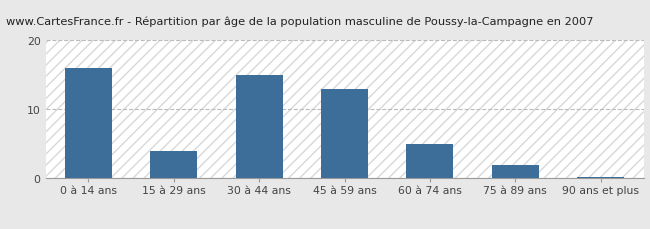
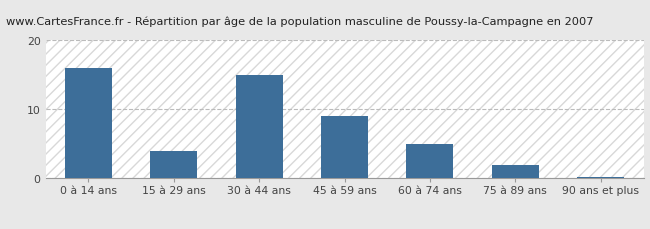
45 à 59 ans: 13.0 -> 9.0
